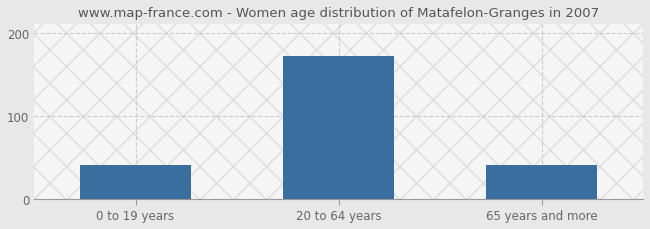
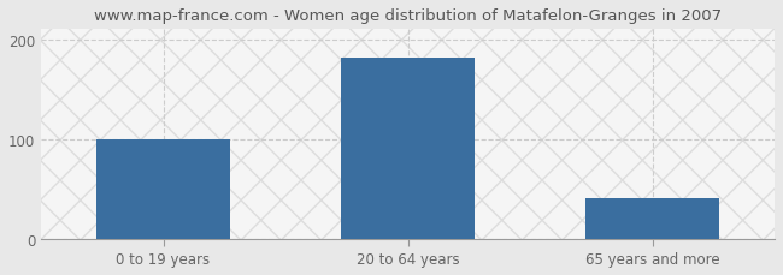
0 to 19 years: 40 -> 100
20 to 64 years: 172 -> 181
